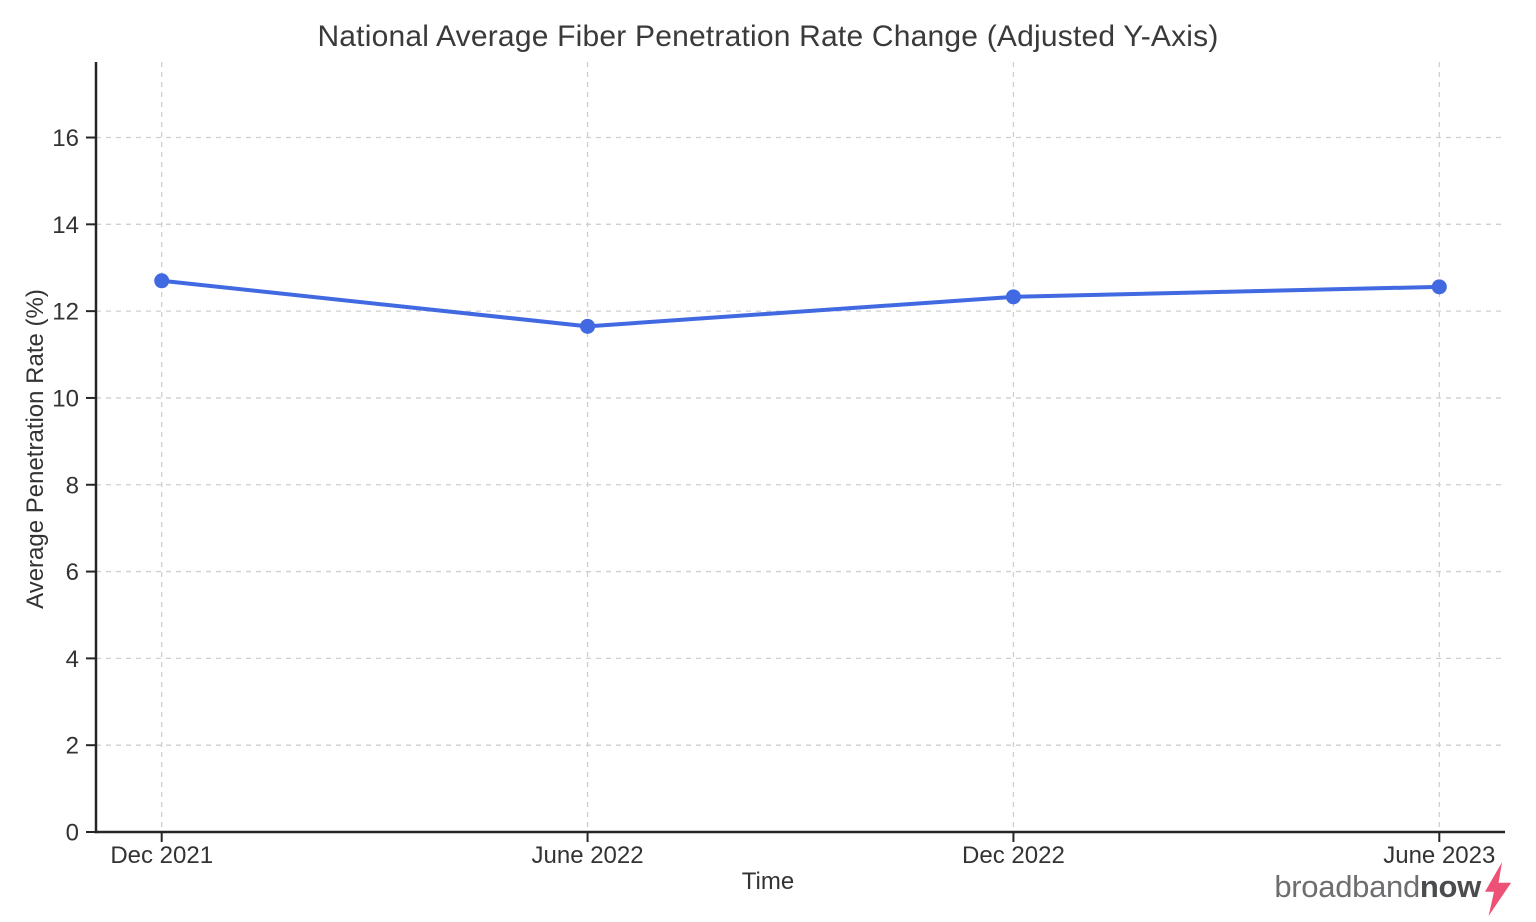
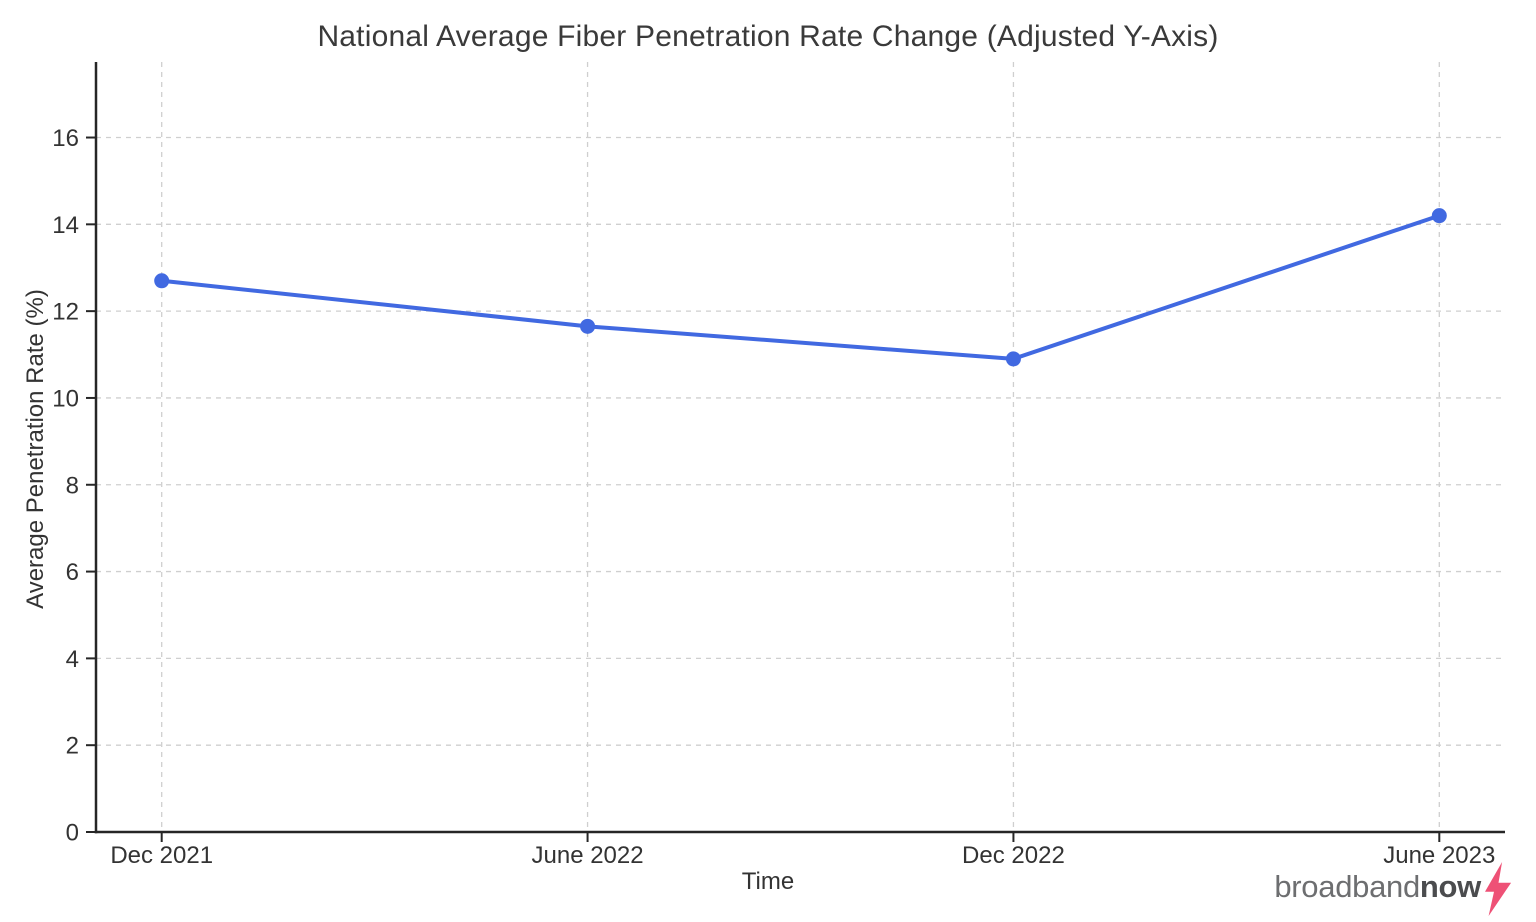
Dec 2022: 12.3 -> 10.9
June 2023: 12.6 -> 14.2
